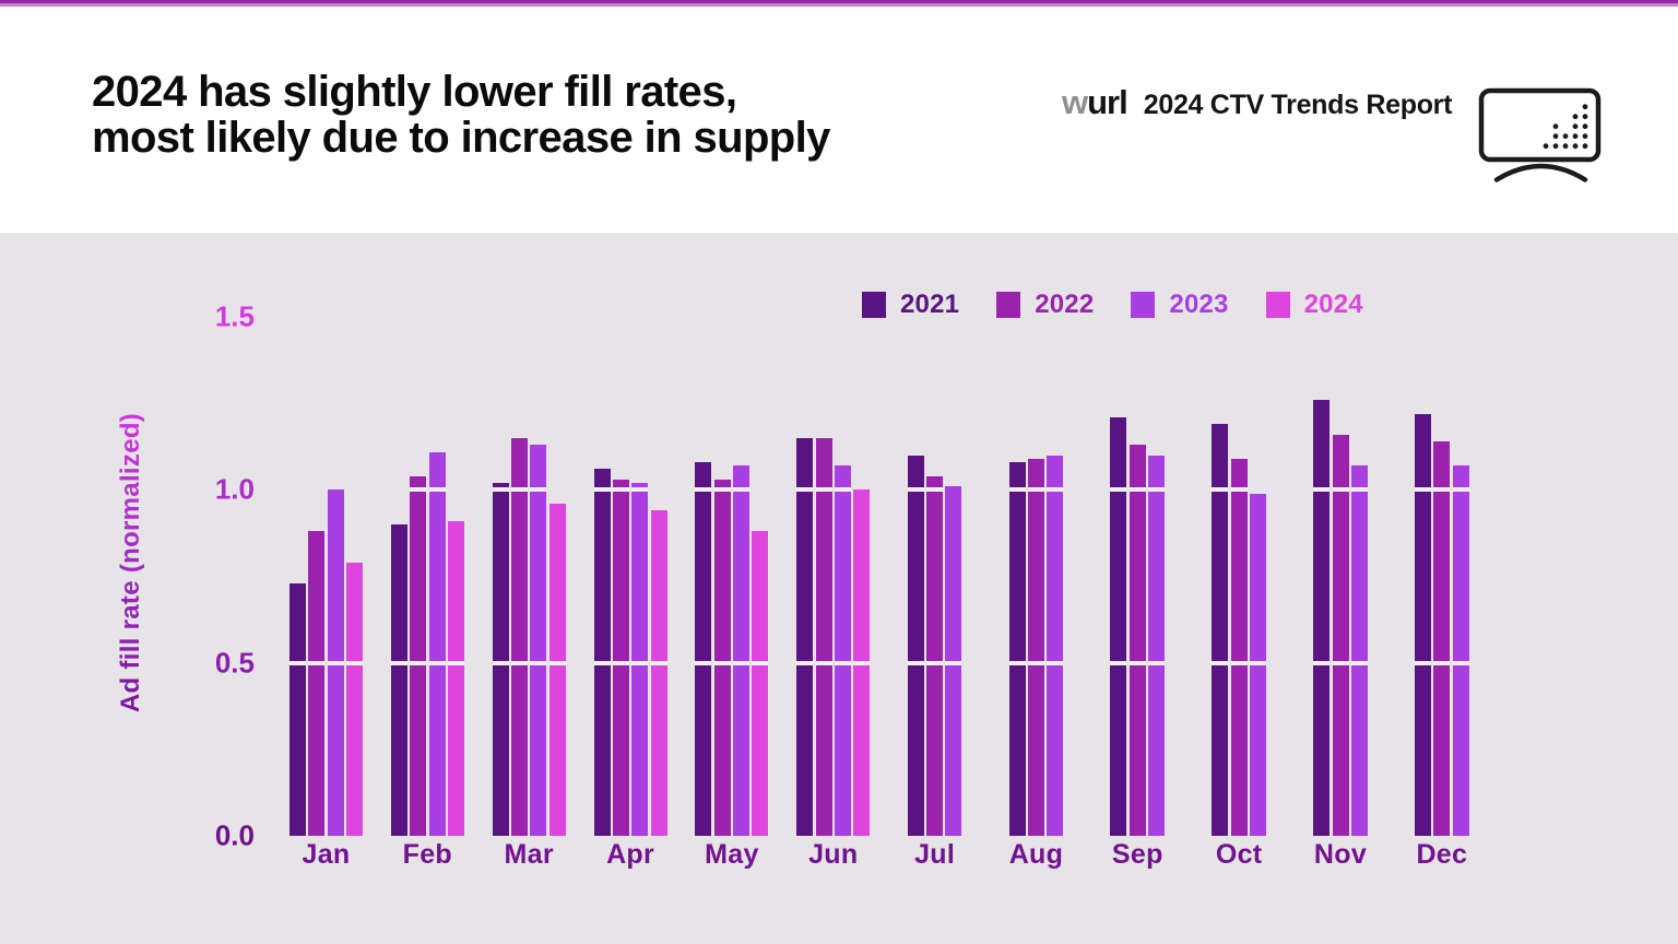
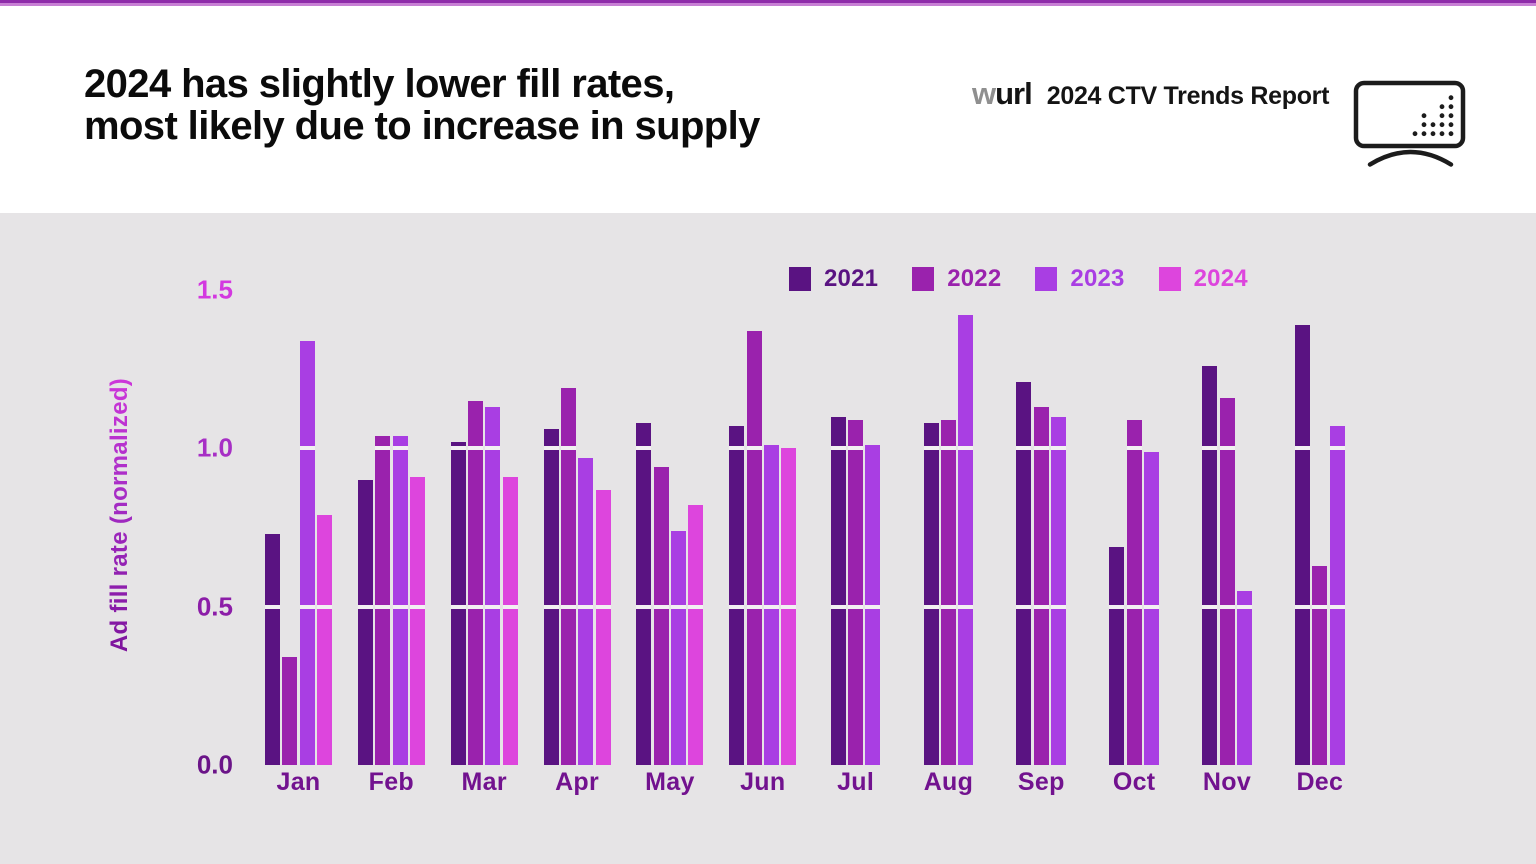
2022/Jan: 0.88 -> 0.34
2023/Jan: 1.00 -> 1.34
2023/Feb: 1.11 -> 1.04
2024/Mar: 0.96 -> 0.91
2022/Apr: 1.03 -> 1.19
2023/Apr: 1.02 -> 0.97
2024/Apr: 0.94 -> 0.87
2022/May: 1.03 -> 0.94
2023/May: 1.07 -> 0.74
2024/May: 0.88 -> 0.82
2021/Jun: 1.15 -> 1.07
2022/Jun: 1.15 -> 1.37
2023/Jun: 1.07 -> 1.01
2022/Jul: 1.04 -> 1.09
2023/Aug: 1.10 -> 1.42
2021/Oct: 1.19 -> 0.69
2023/Nov: 1.07 -> 0.55
2021/Dec: 1.22 -> 1.39
2022/Dec: 1.14 -> 0.63
